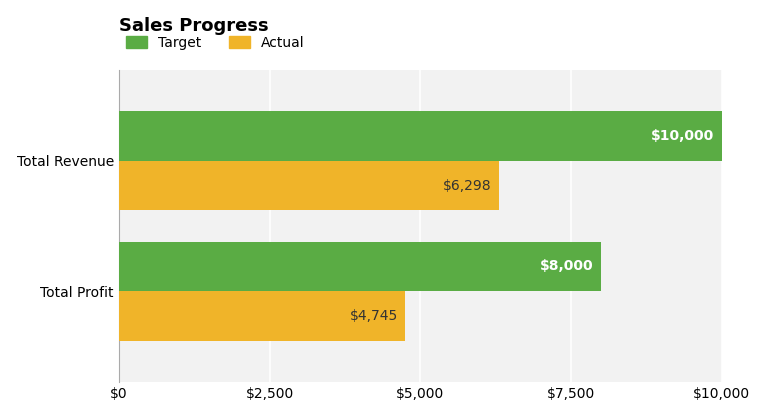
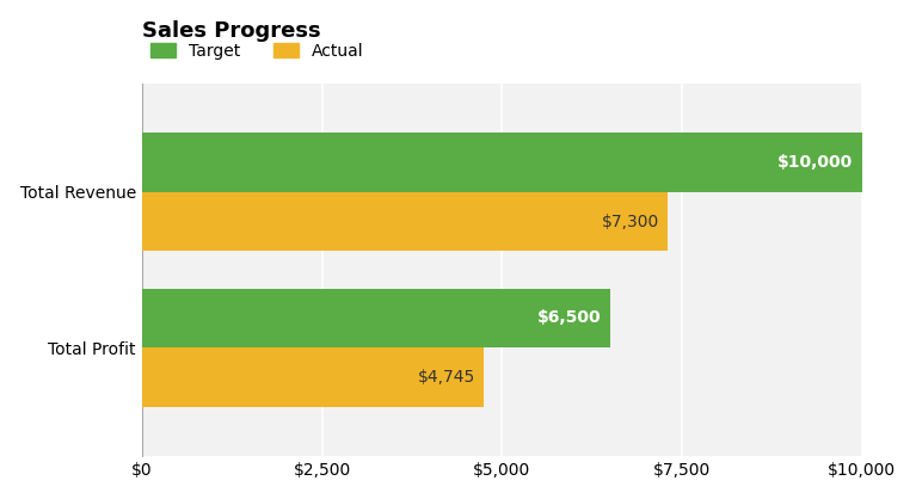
Actual/Total Revenue: $6,298 -> $7,300
Target/Total Profit: $8,000 -> $6,500
